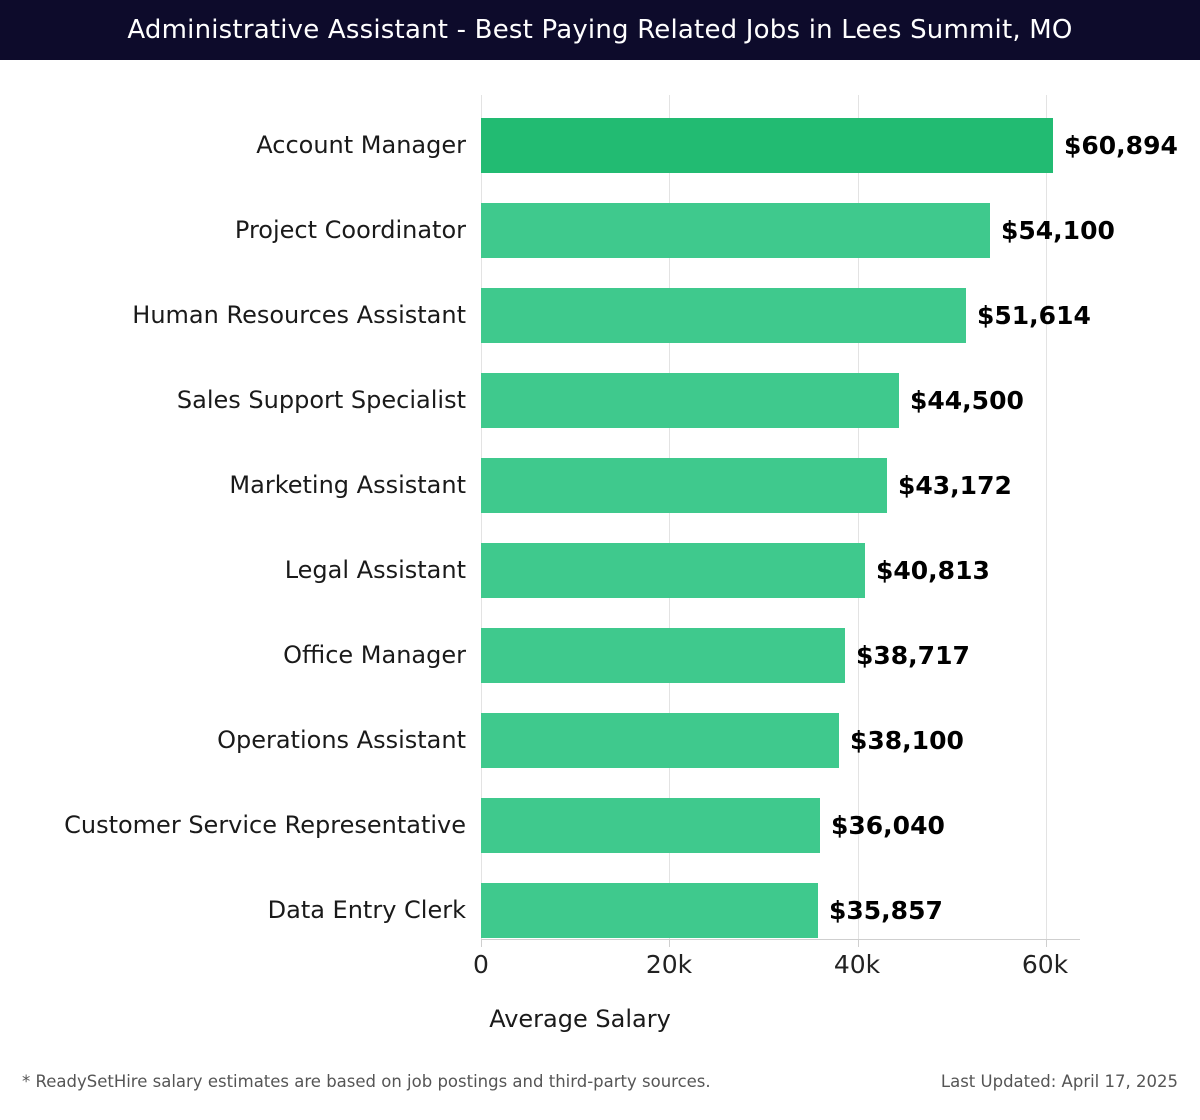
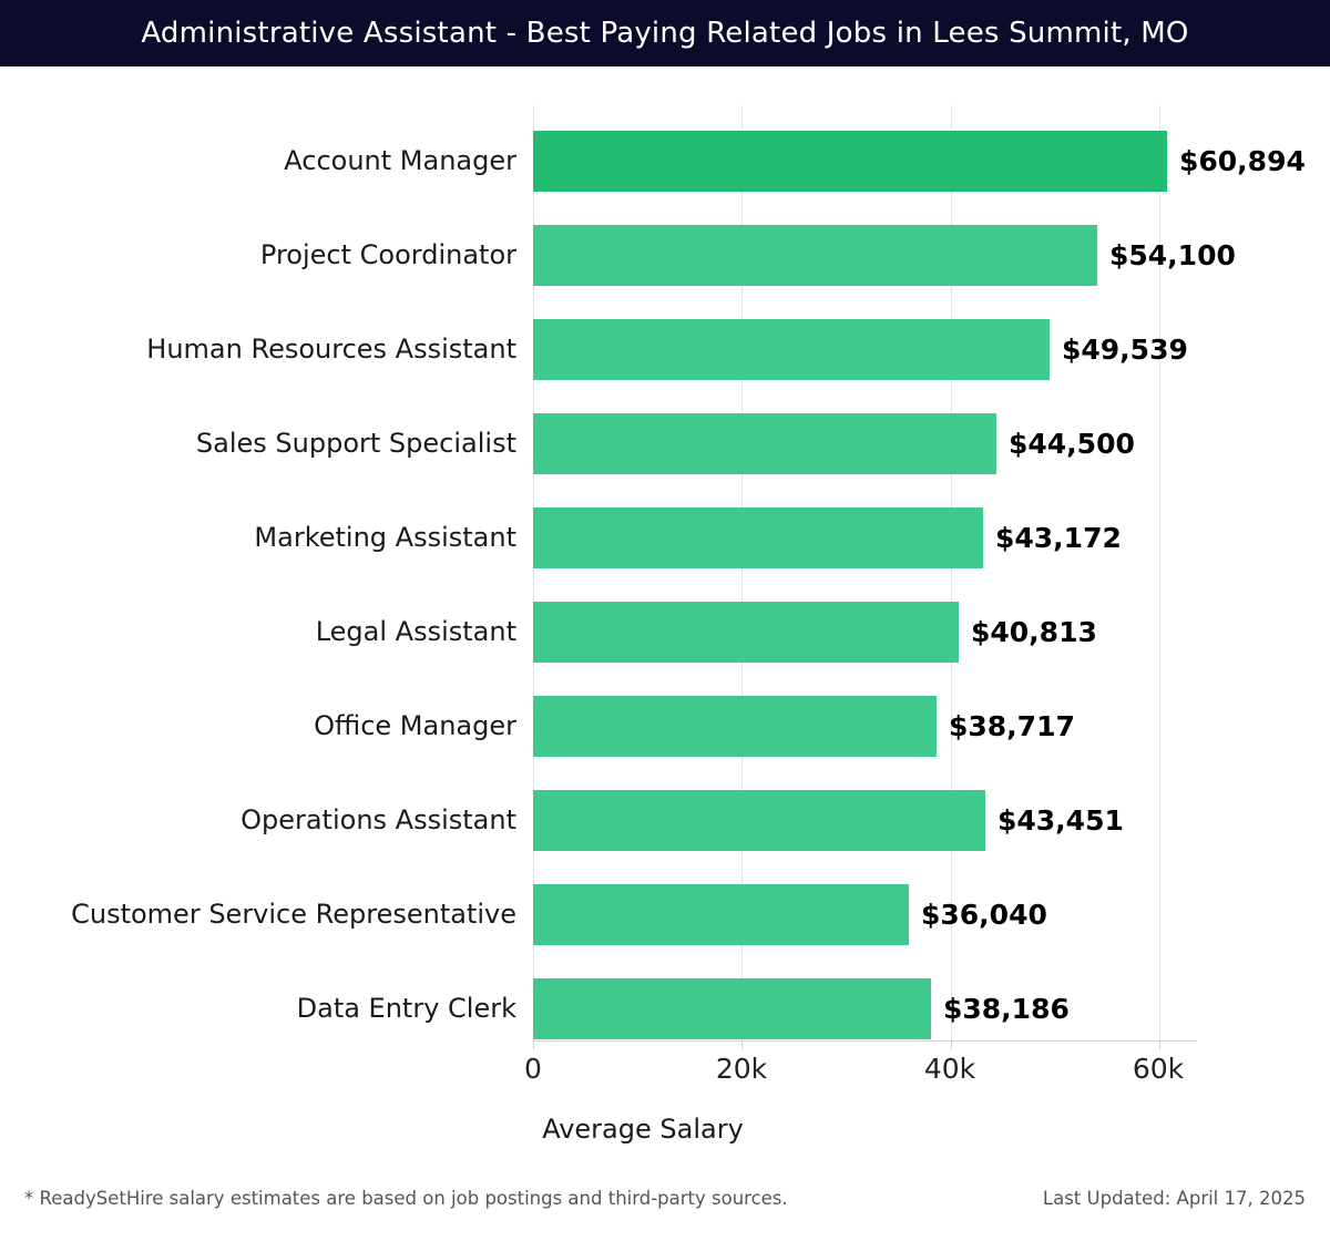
Human Resources Assistant: $51,614 -> $49,539
Operations Assistant: $38,100 -> $43,451
Data Entry Clerk: $35,857 -> $38,186
